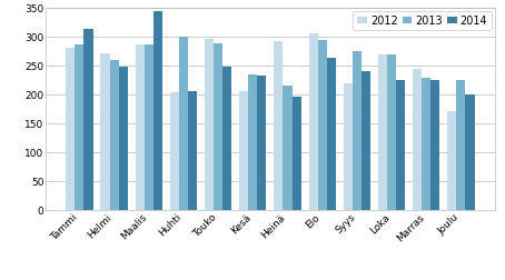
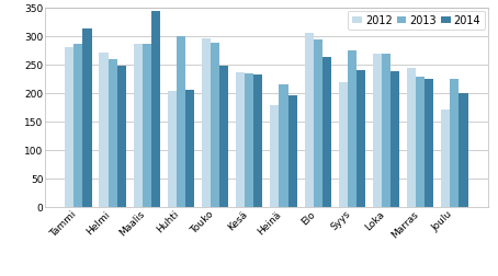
2012/Kesä: 206 -> 235
2012/Heinä: 292 -> 178
2014/Loka: 224 -> 237
